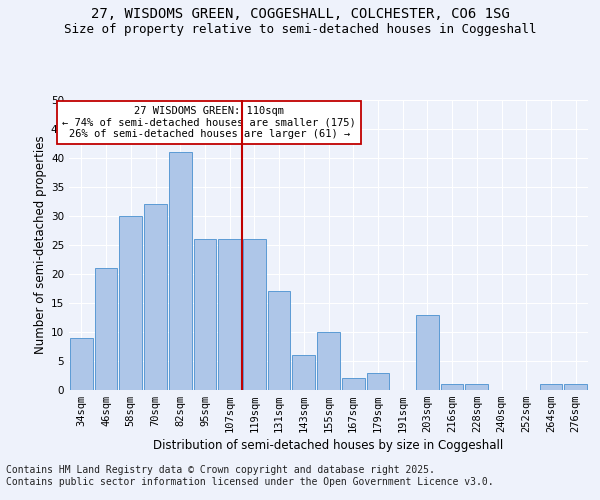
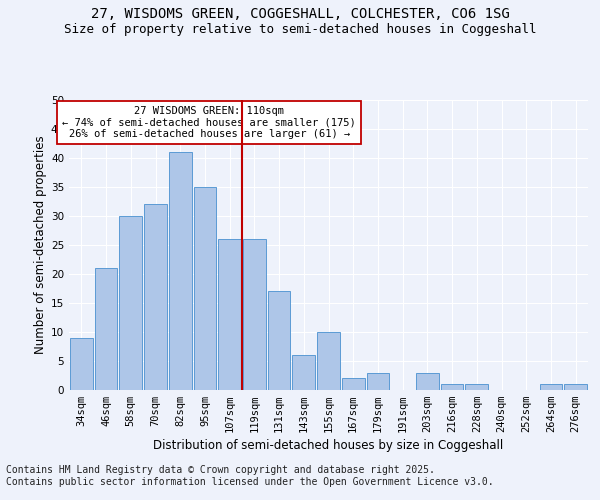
95sqm: 26 -> 35
203sqm: 13 -> 3
